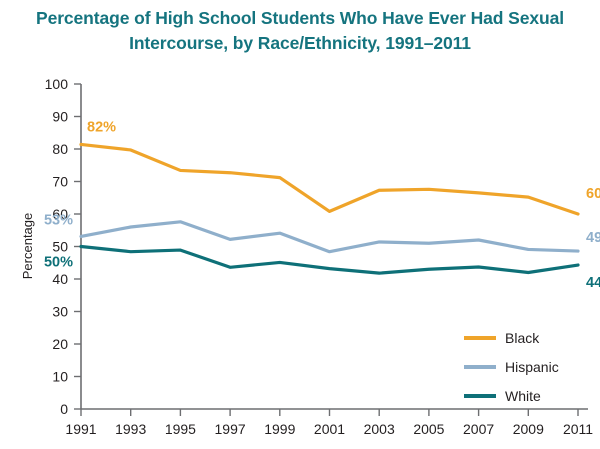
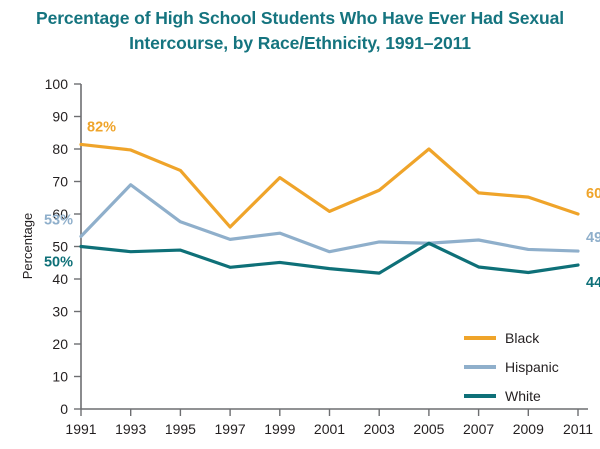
Hispanic/1993: 56 -> 69
Black/1997: 73 -> 56
Black/2005: 68 -> 80
White/2005: 43 -> 51
